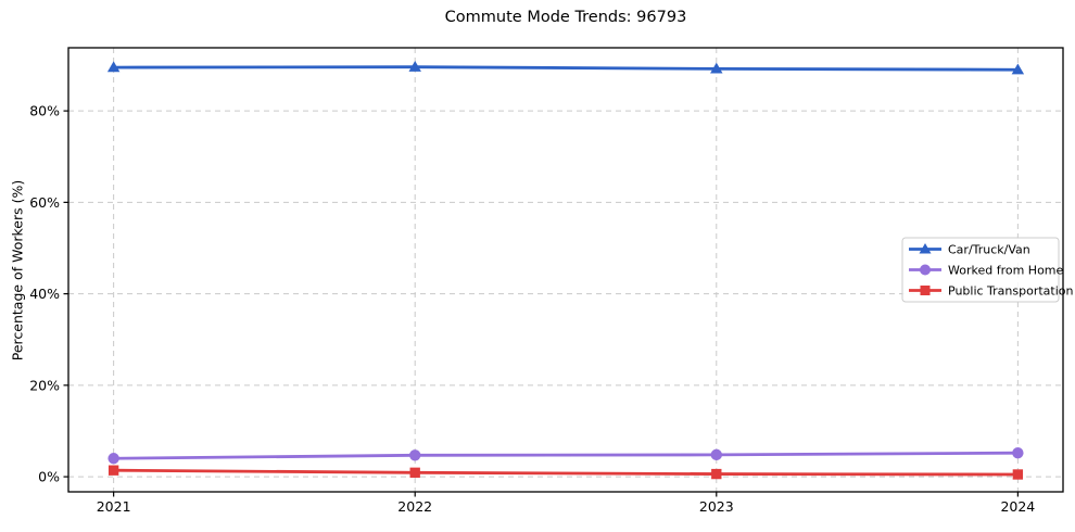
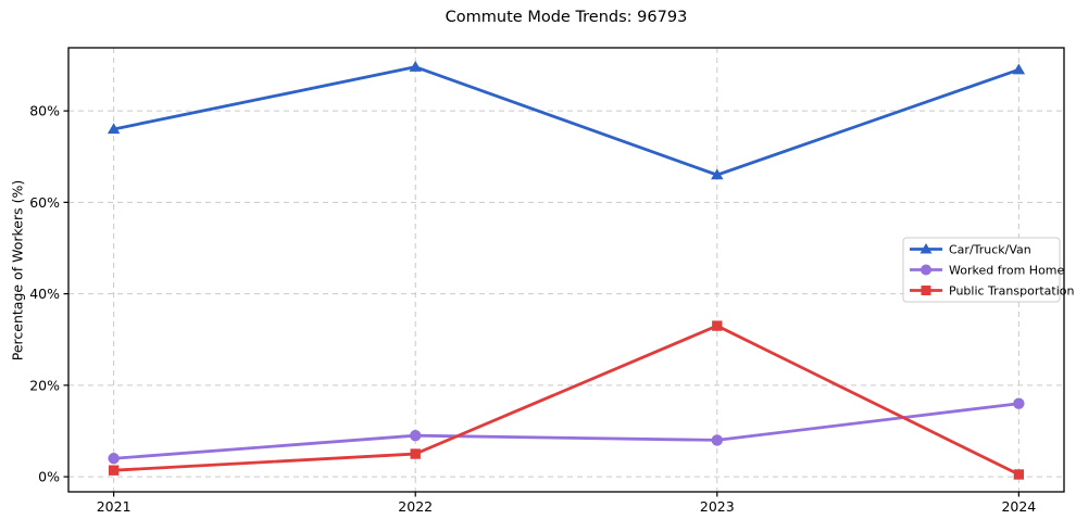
Car/Truck/Van/2021: 90% -> 76%
Worked from Home/2022: 5% -> 9%
Public Transportation/2022: 1% -> 5%
Car/Truck/Van/2023: 89% -> 66%
Worked from Home/2023: 5% -> 8%
Public Transportation/2023: 1% -> 33%
Worked from Home/2024: 5% -> 16%
